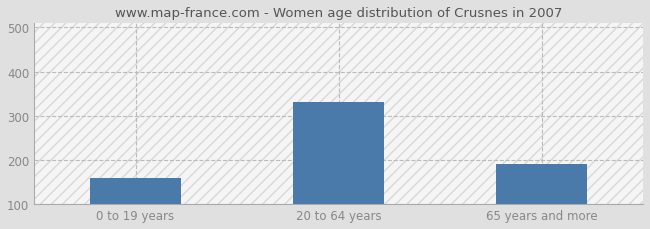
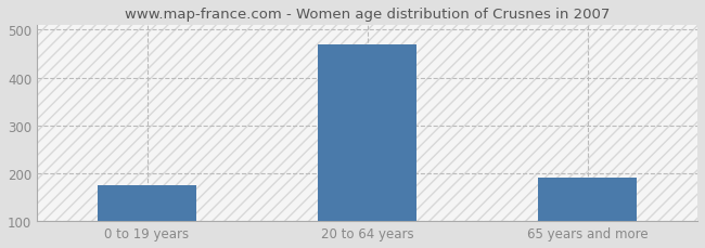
0 to 19 years: 160 -> 175
20 to 64 years: 330 -> 469
